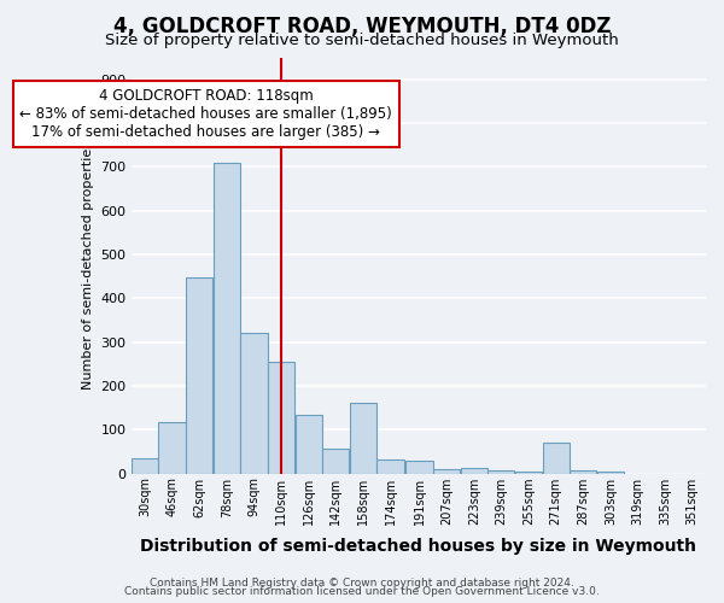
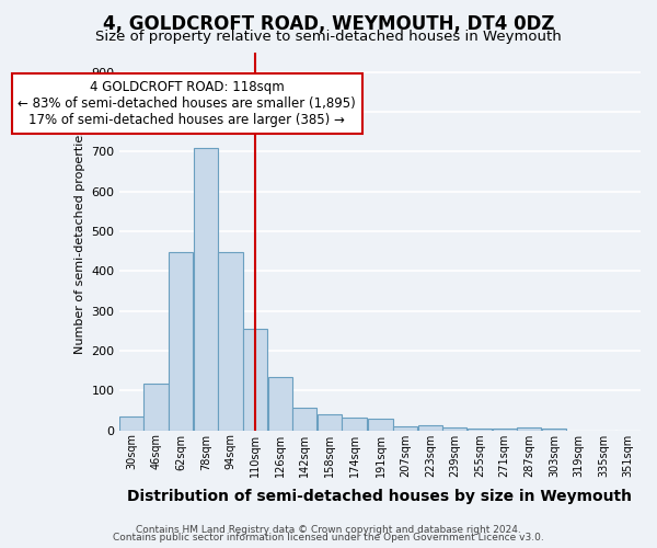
94sqm: 320 -> 447
158sqm: 160 -> 40
271sqm: 70 -> 5
